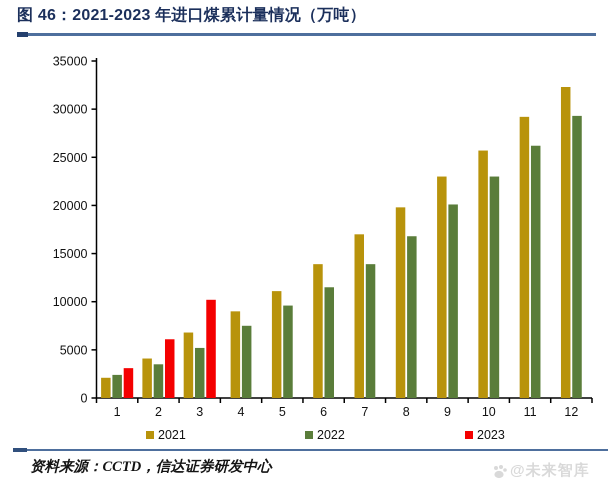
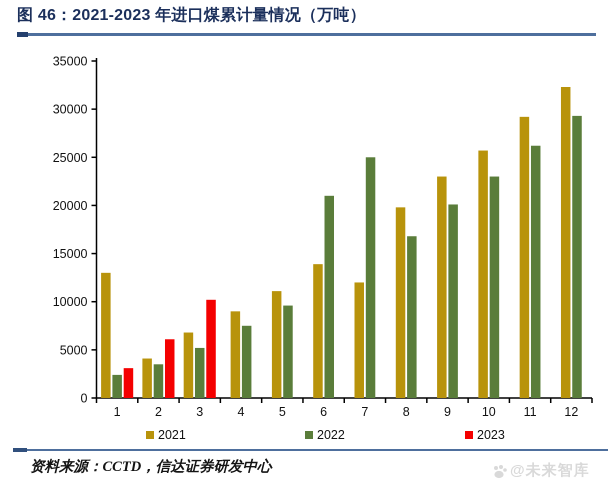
2021/1: 2000 -> 13000
2022/6: 12000 -> 21000
2021/7: 17000 -> 12000
2022/7: 14000 -> 25000
